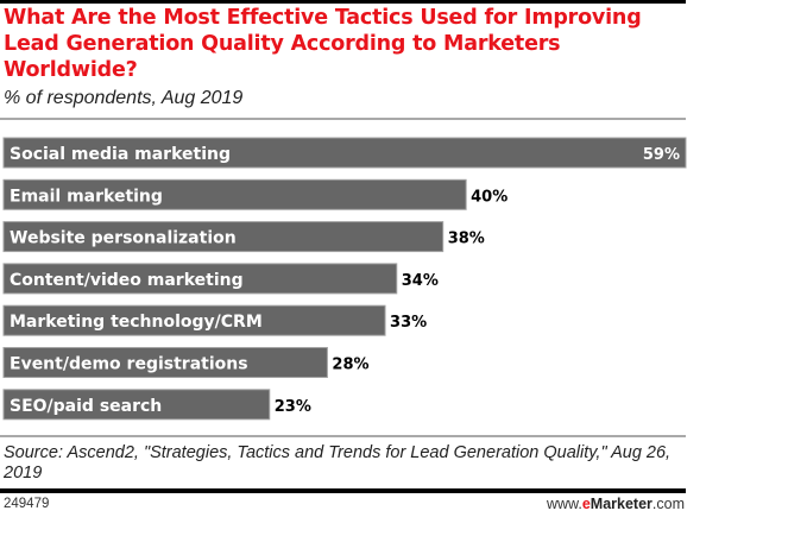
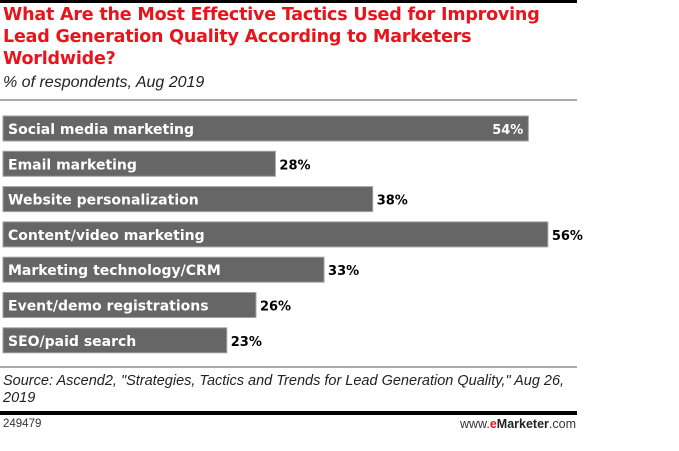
Social media marketing: 59% -> 54%
Email marketing: 40% -> 28%
Content/video marketing: 34% -> 56%
Event/demo registrations: 28% -> 26%
